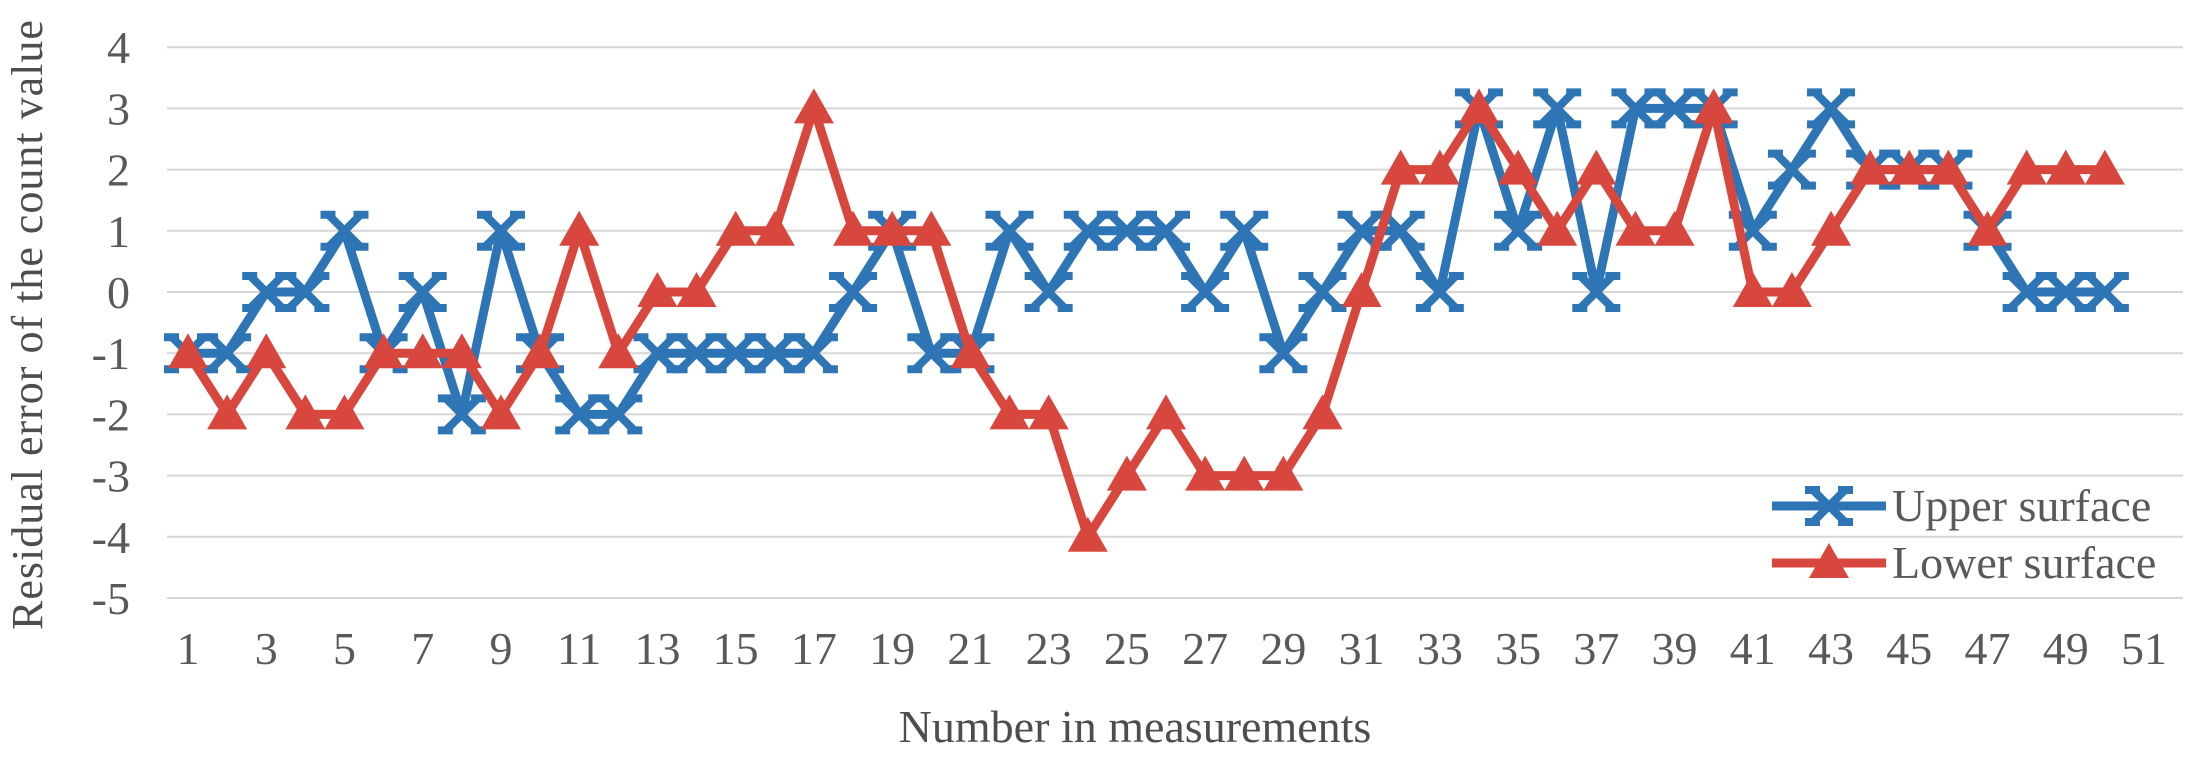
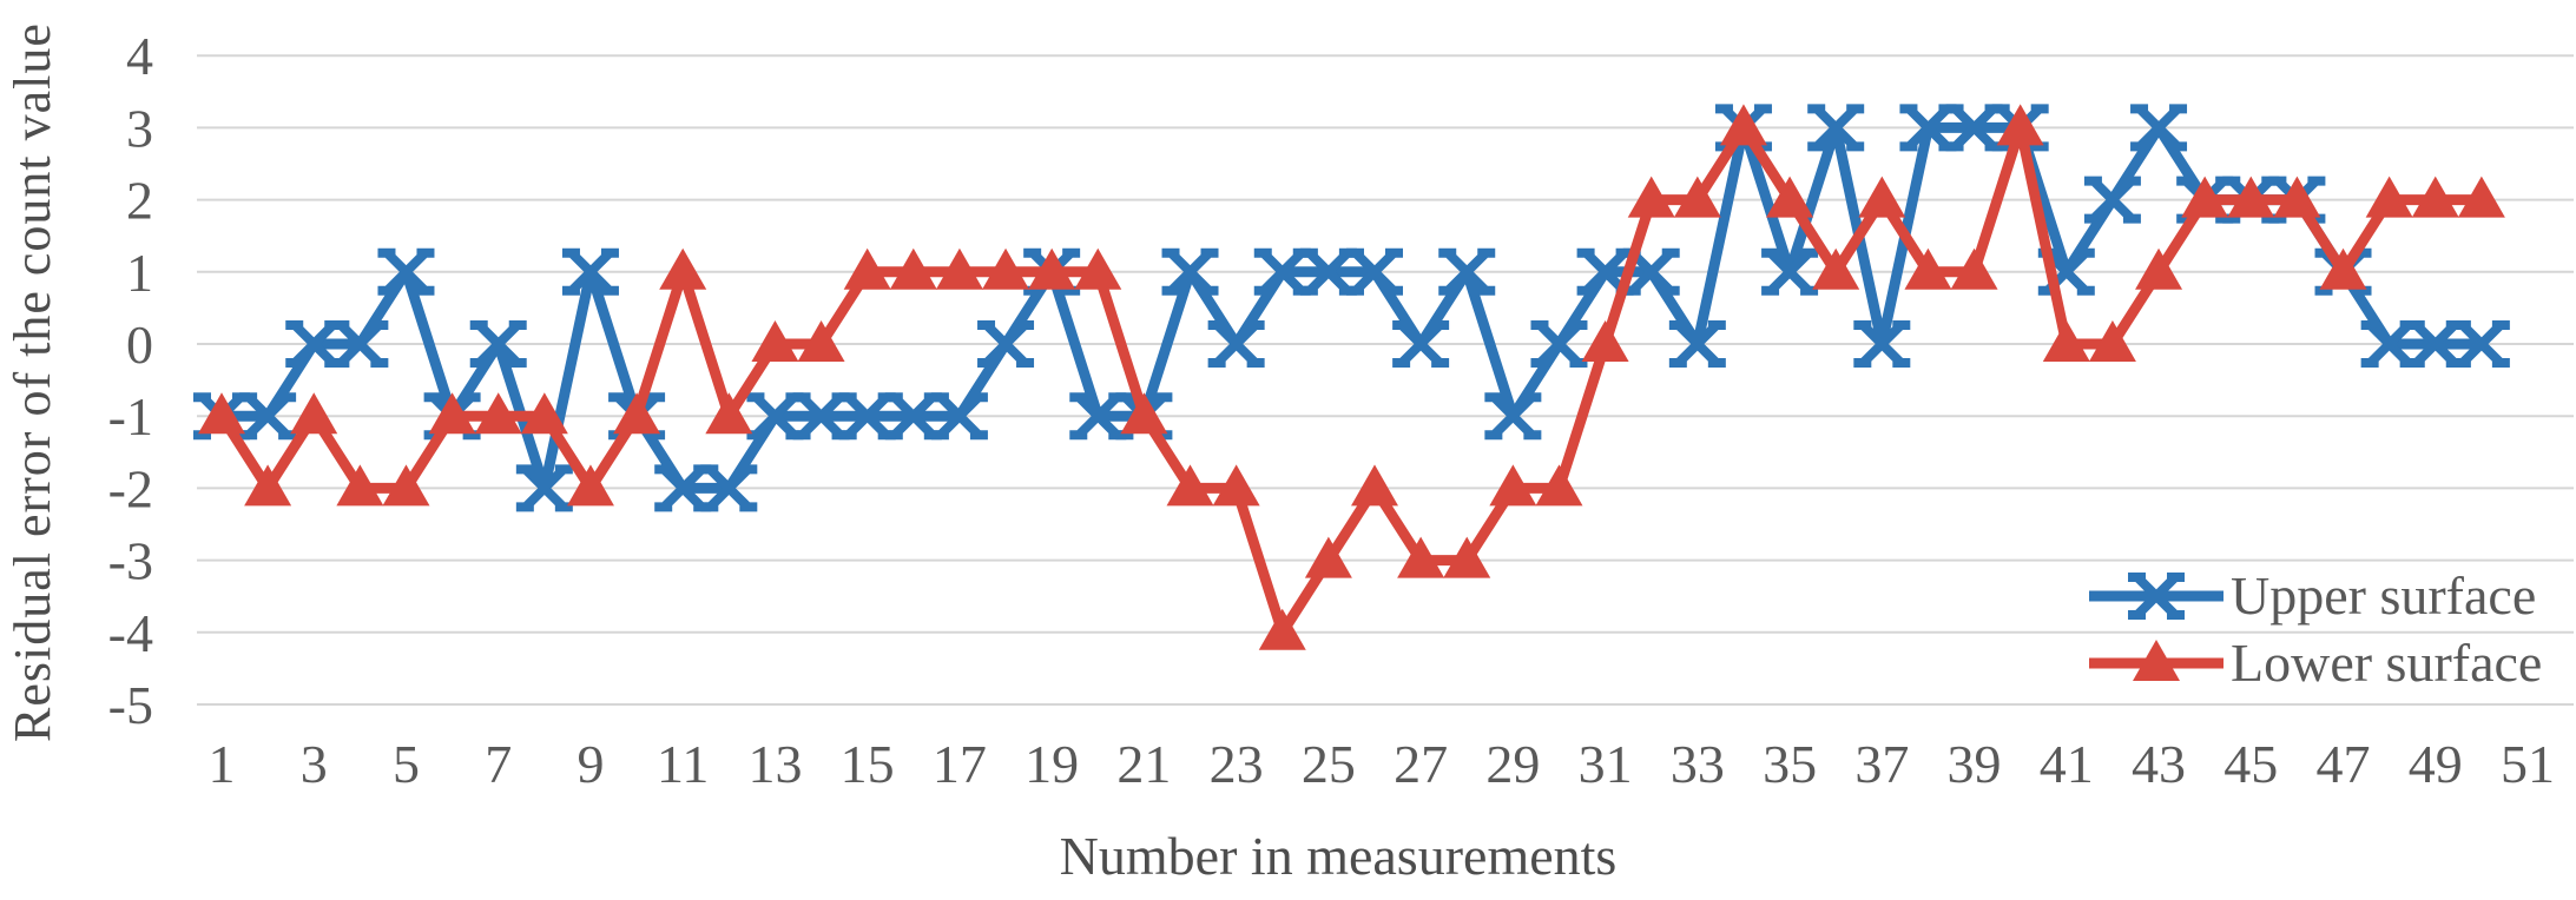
Lower surface/17: 3 -> 1
Lower surface/29: -3 -> -2
